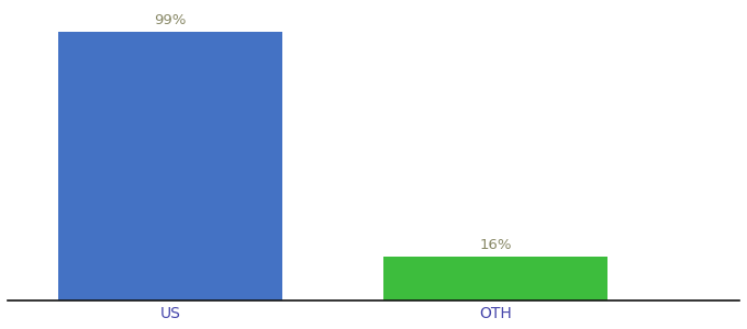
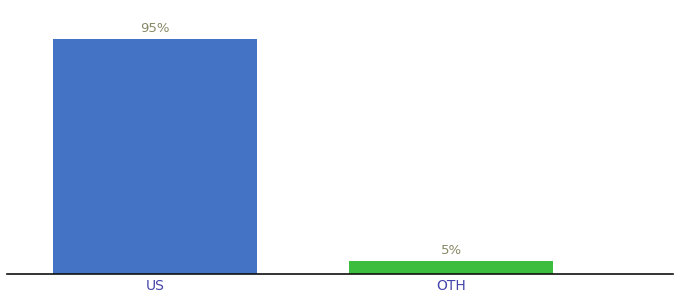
US: 99% -> 95%
OTH: 16% -> 5%
